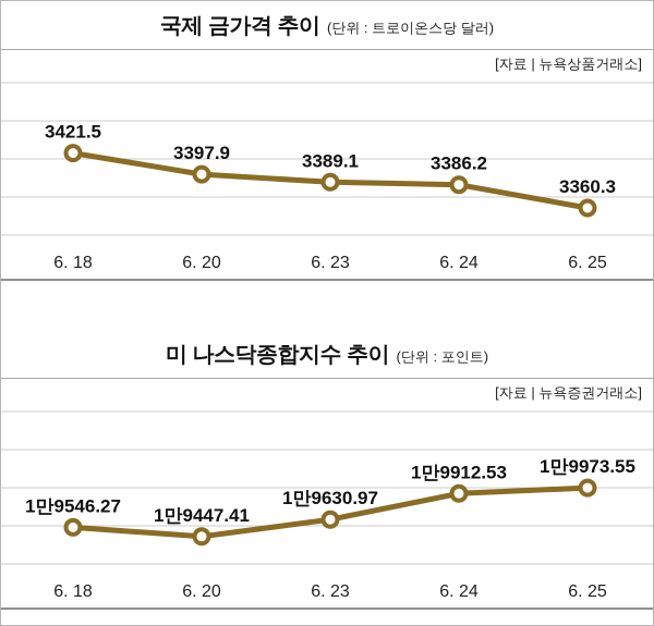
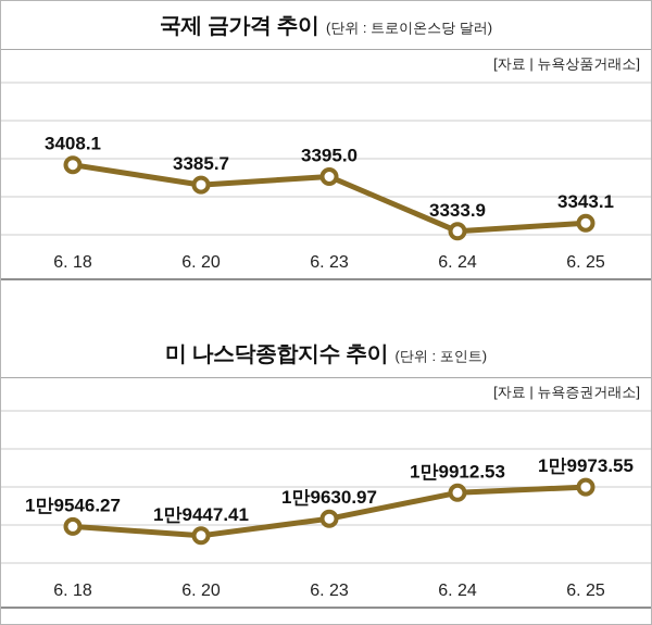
국제 금가격 추이/6. 18: 3421.5 -> 3408.1
국제 금가격 추이/6. 20: 3397.9 -> 3385.7
국제 금가격 추이/6. 23: 3389.1 -> 3395.0
국제 금가격 추이/6. 24: 3386.2 -> 3333.9
국제 금가격 추이/6. 25: 3360.3 -> 3343.1
